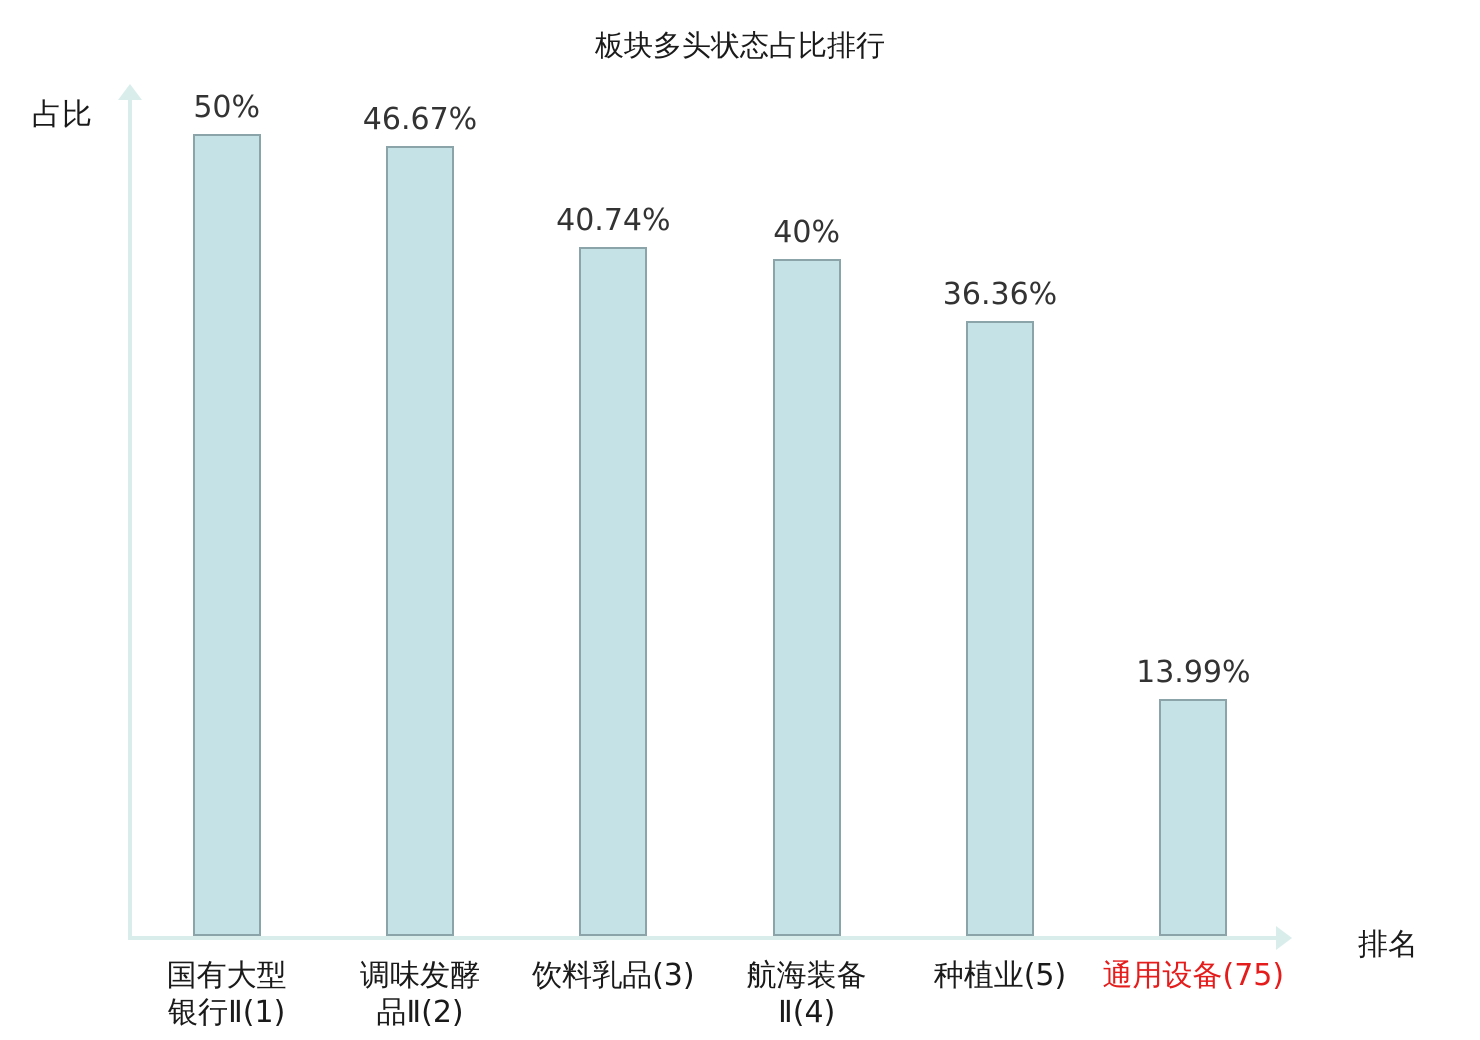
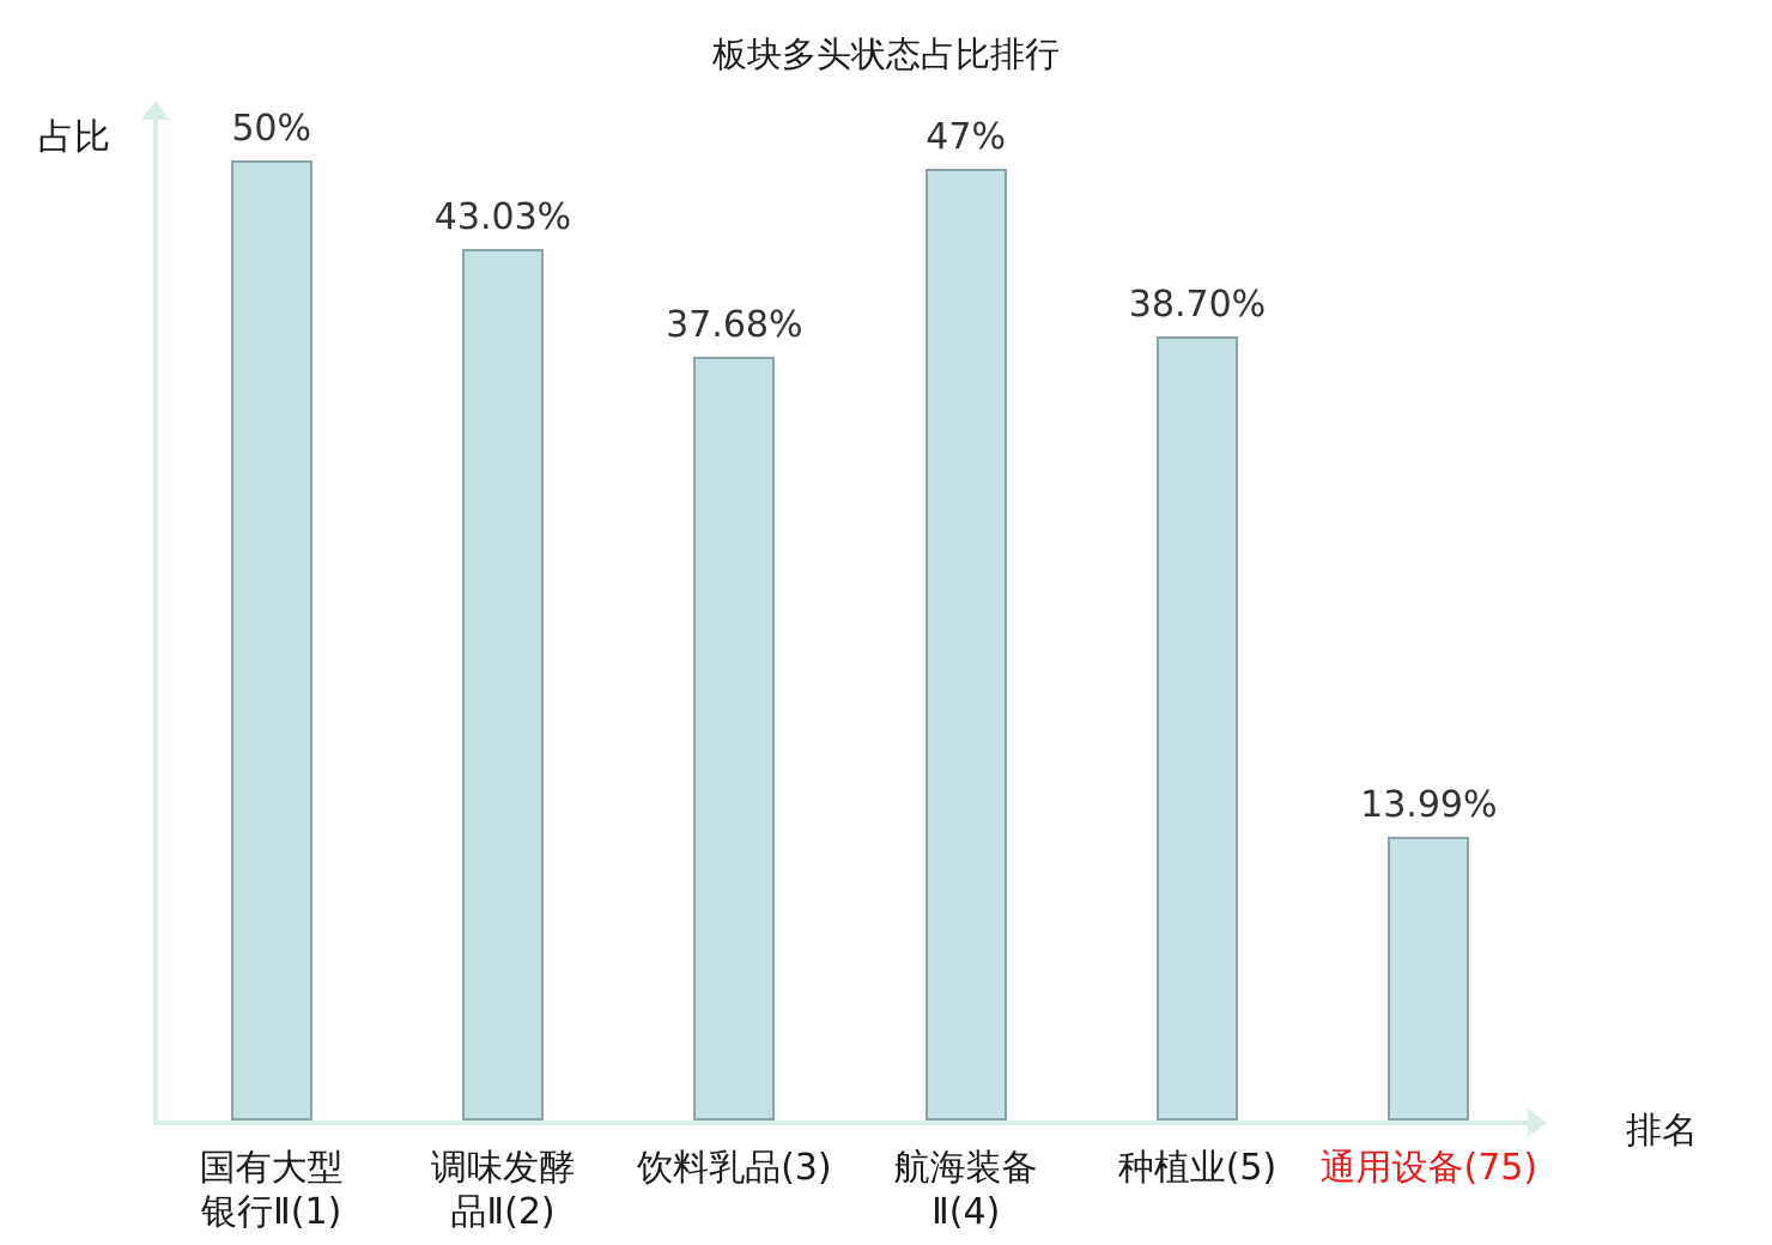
调味发酵 品Ⅱ(2): 46.67% -> 43.03%
饮料乳品(3): 40.74% -> 37.68%
航海装备 Ⅱ(4): 40% -> 47%
种植业(5): 36.36% -> 38.70%
